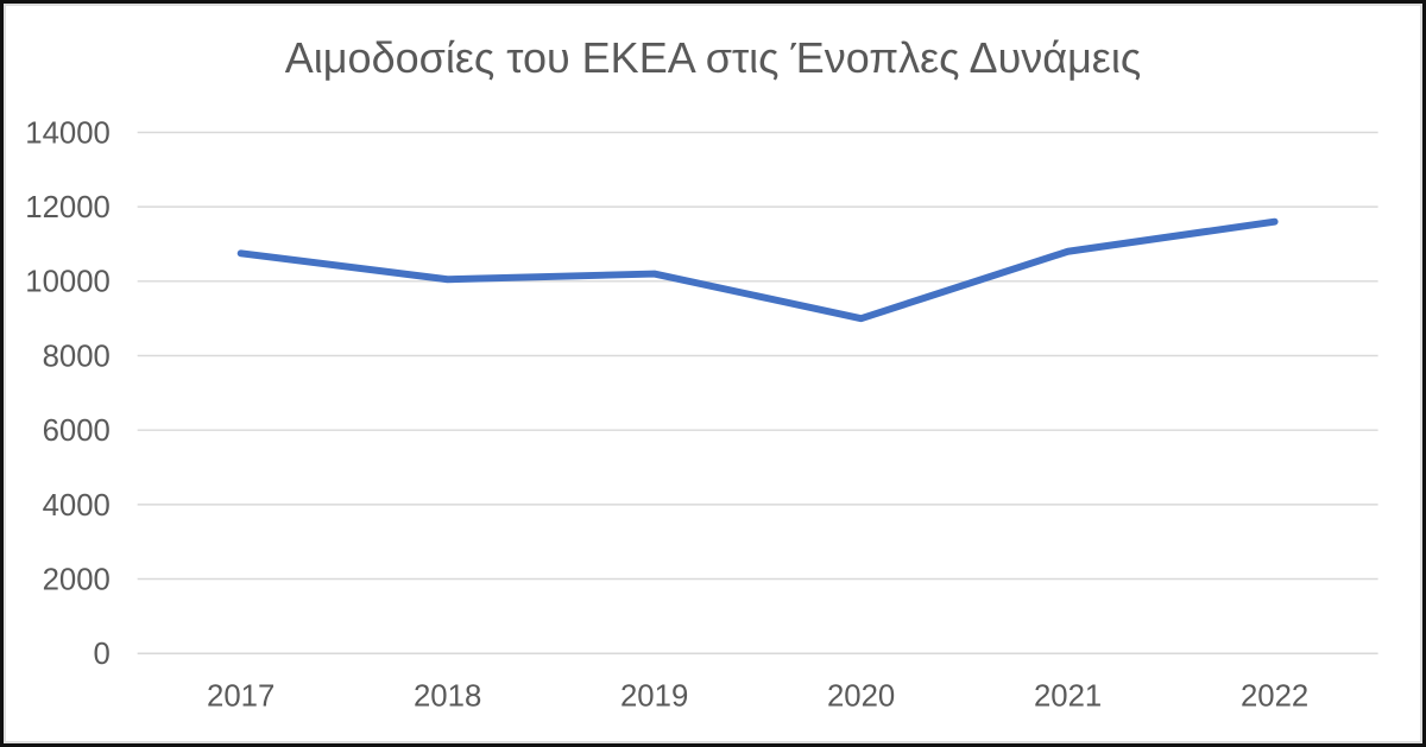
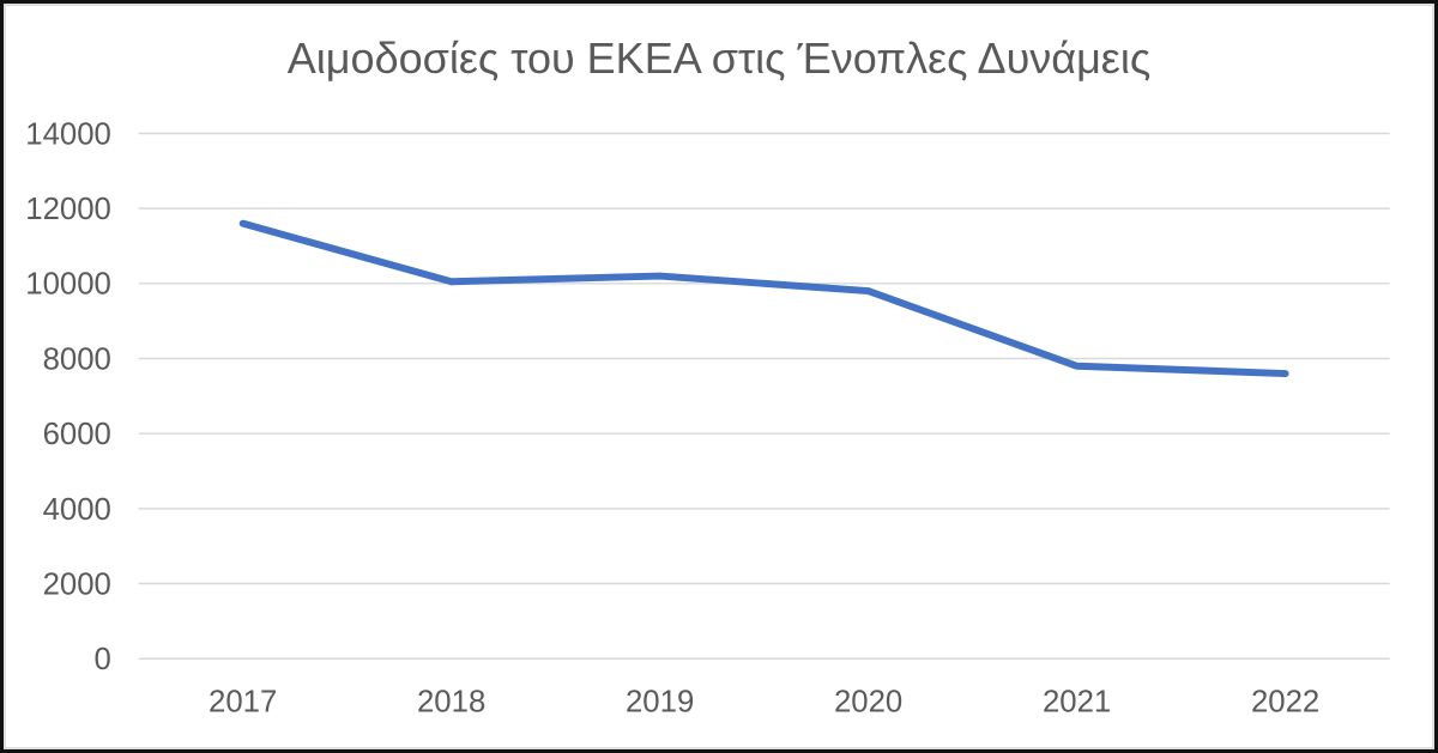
2017: 10800 -> 11600
2020: 9000 -> 9800
2021: 10800 -> 7800
2022: 11600 -> 7600
